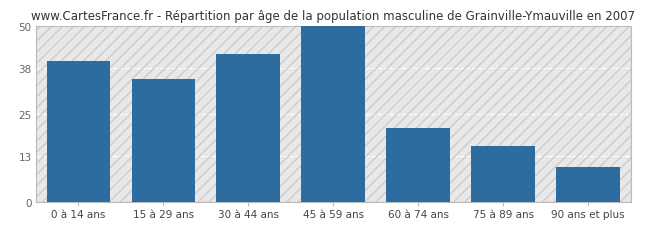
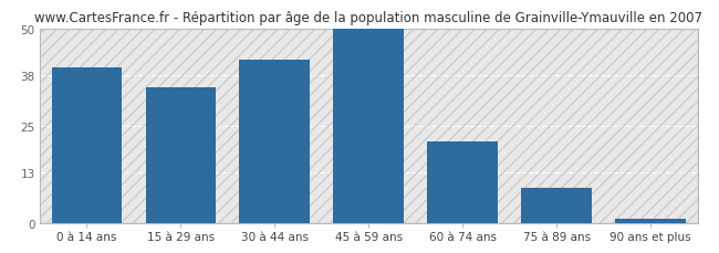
75 à 89 ans: 16 -> 9
90 ans et plus: 10 -> 1
